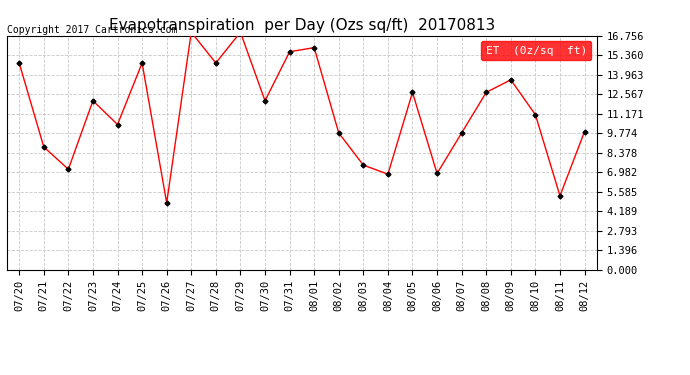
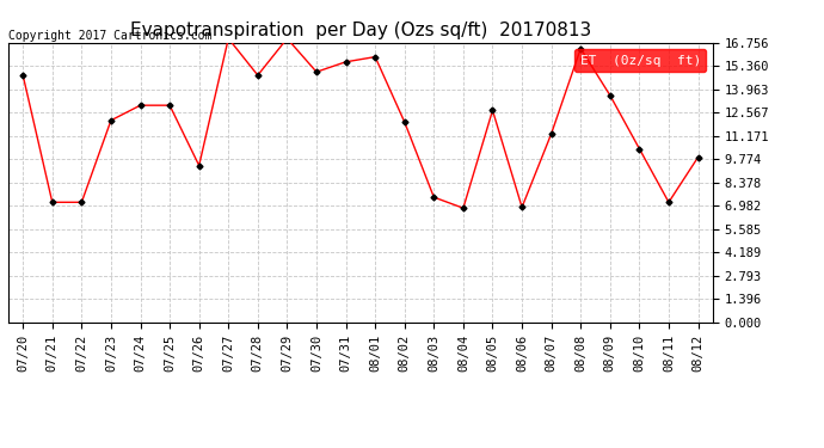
07/21: 8.8 -> 7.2
07/24: 10.4 -> 13.0
07/25: 14.8 -> 13.0
07/26: 4.8 -> 9.4
07/30: 12.1 -> 15.0
08/02: 9.8 -> 12.0
08/07: 9.8 -> 11.3
08/08: 12.7 -> 16.4
08/10: 11.1 -> 10.4
08/11: 5.3 -> 7.2
